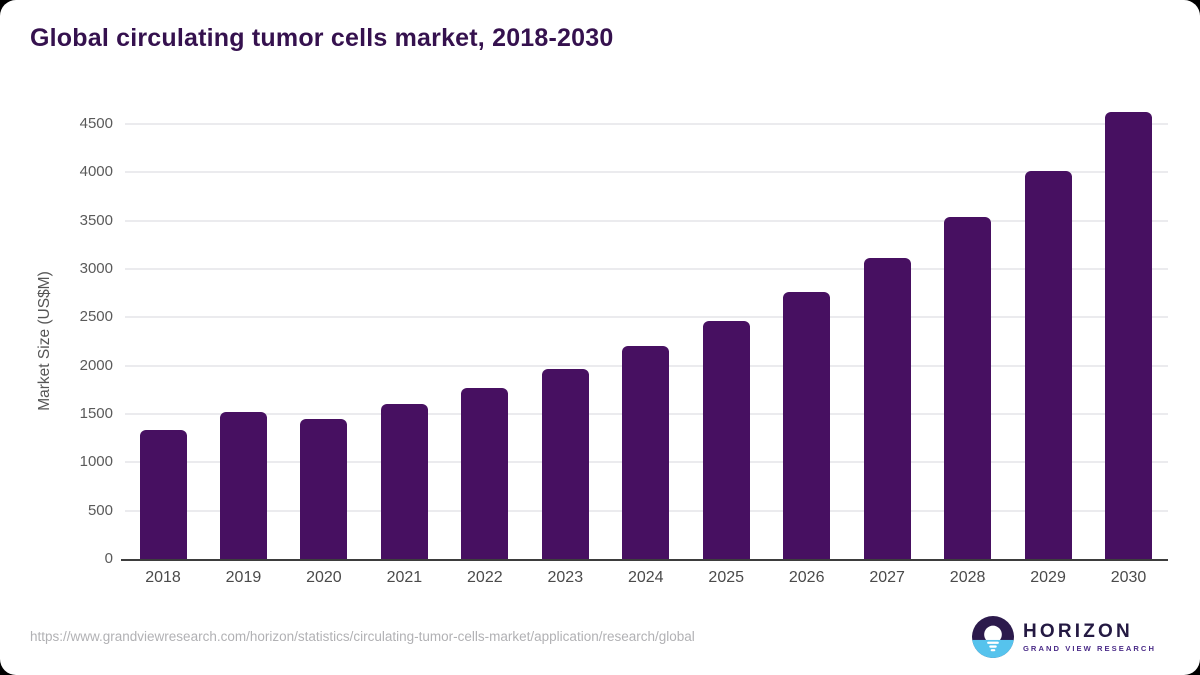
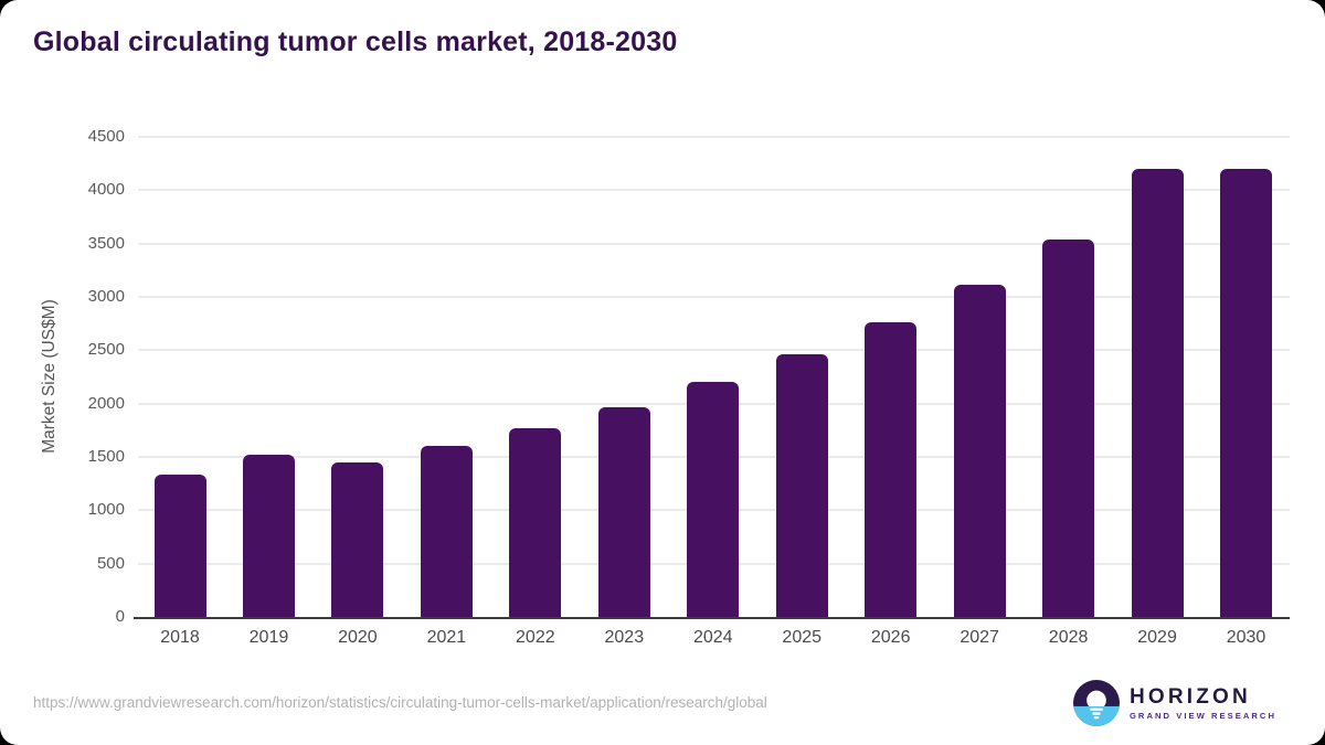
2029: 4000 -> 4200
2030: 4600 -> 4200
